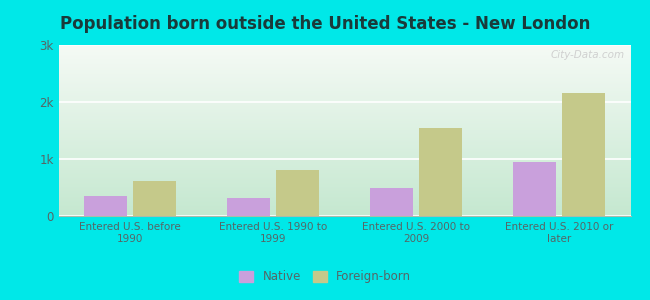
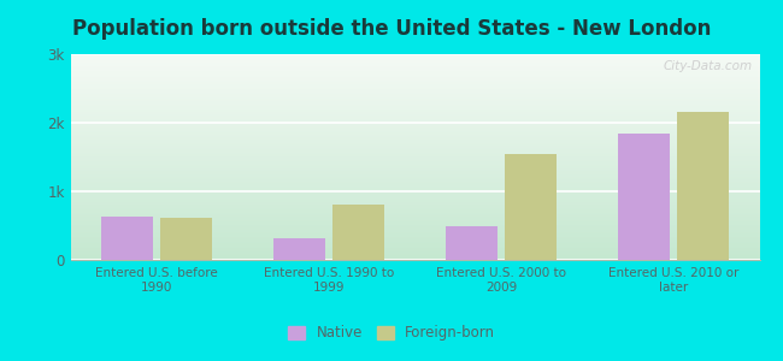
Native/Entered U.S. before 1990: 0.35k -> 0.64k
Native/Entered U.S. 2010 or later: 0.95k -> 1.84k
